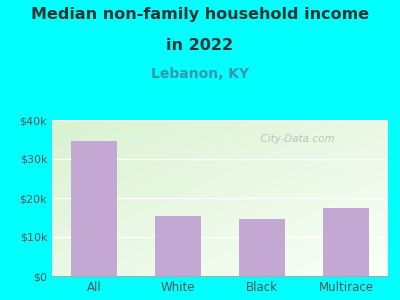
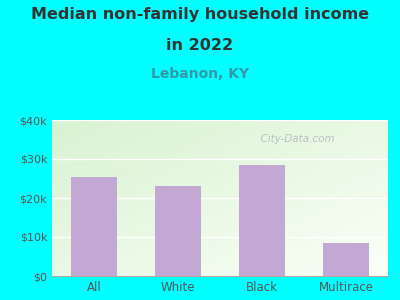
All: $34.5k -> $25.5k
White: $15.5k -> $23.0k
Black: $14.5k -> $28.5k
Multirace: $17.5k -> $8.5k
